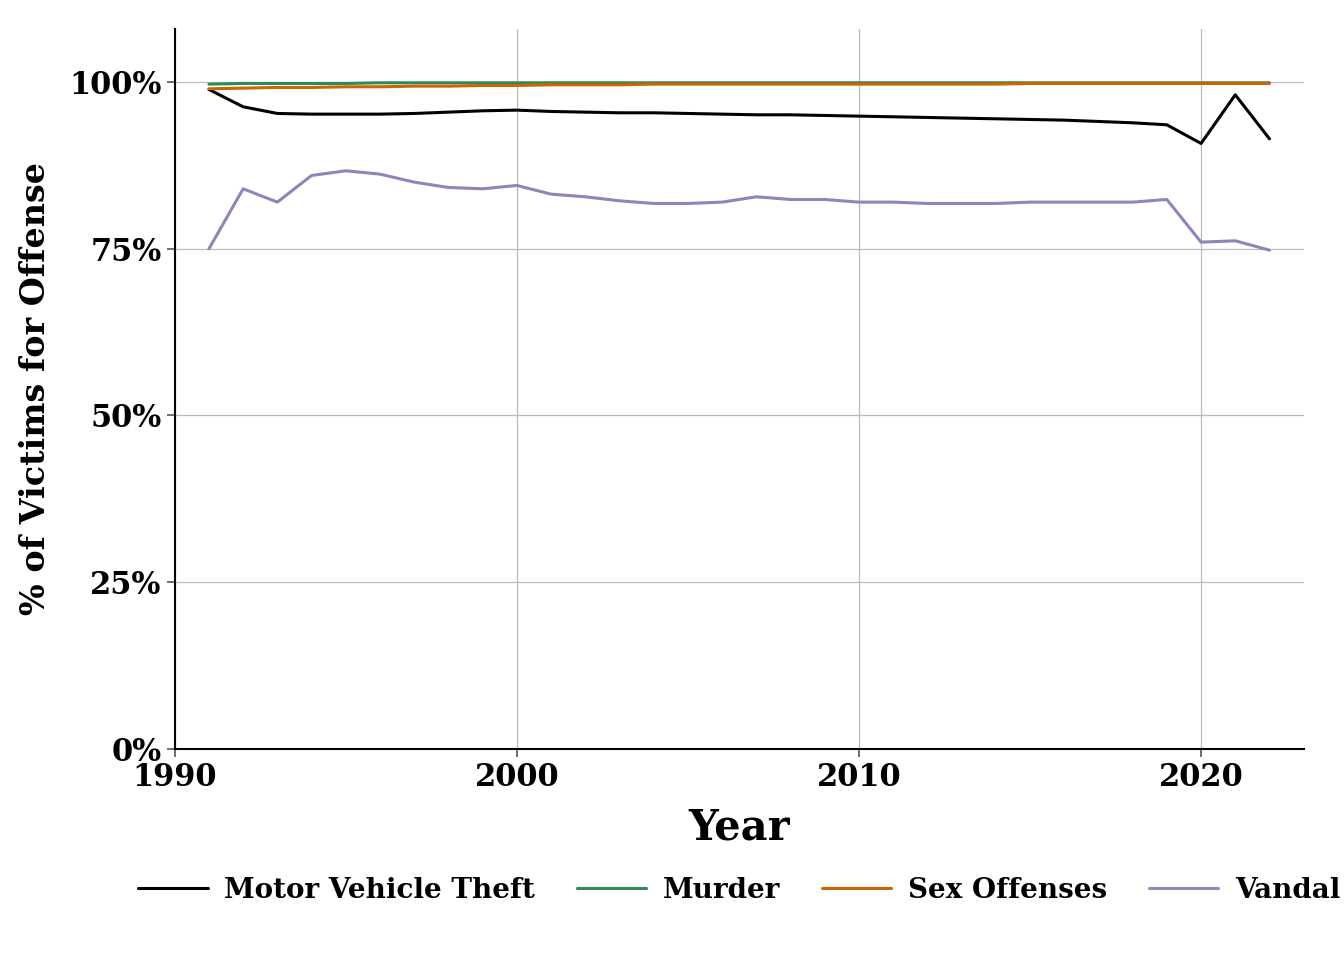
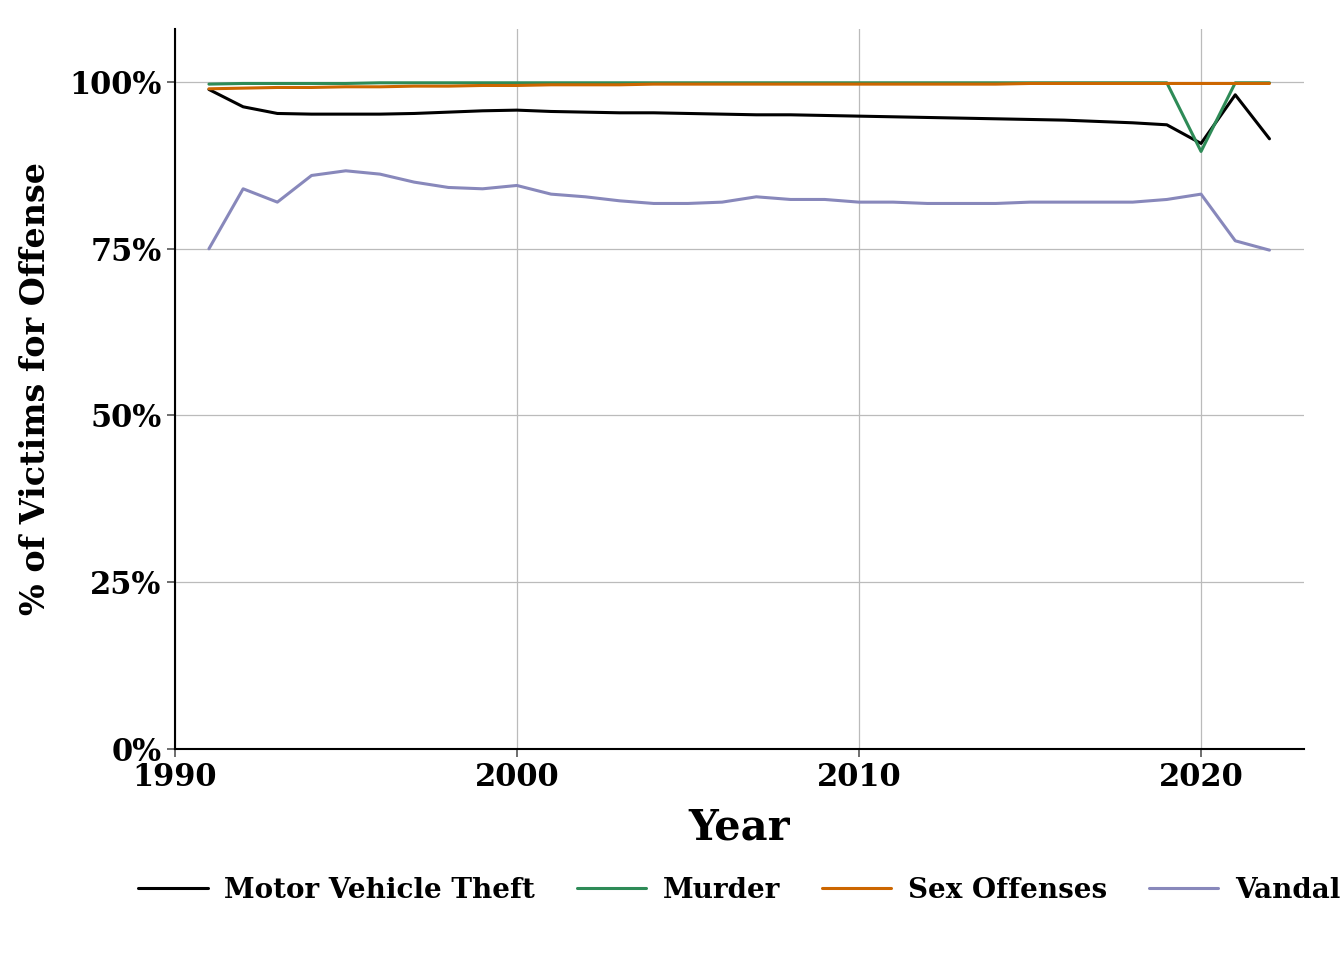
Murder/2020: 99.9% -> 89.6%
Vandal/2020: 76.0% -> 83.2%
